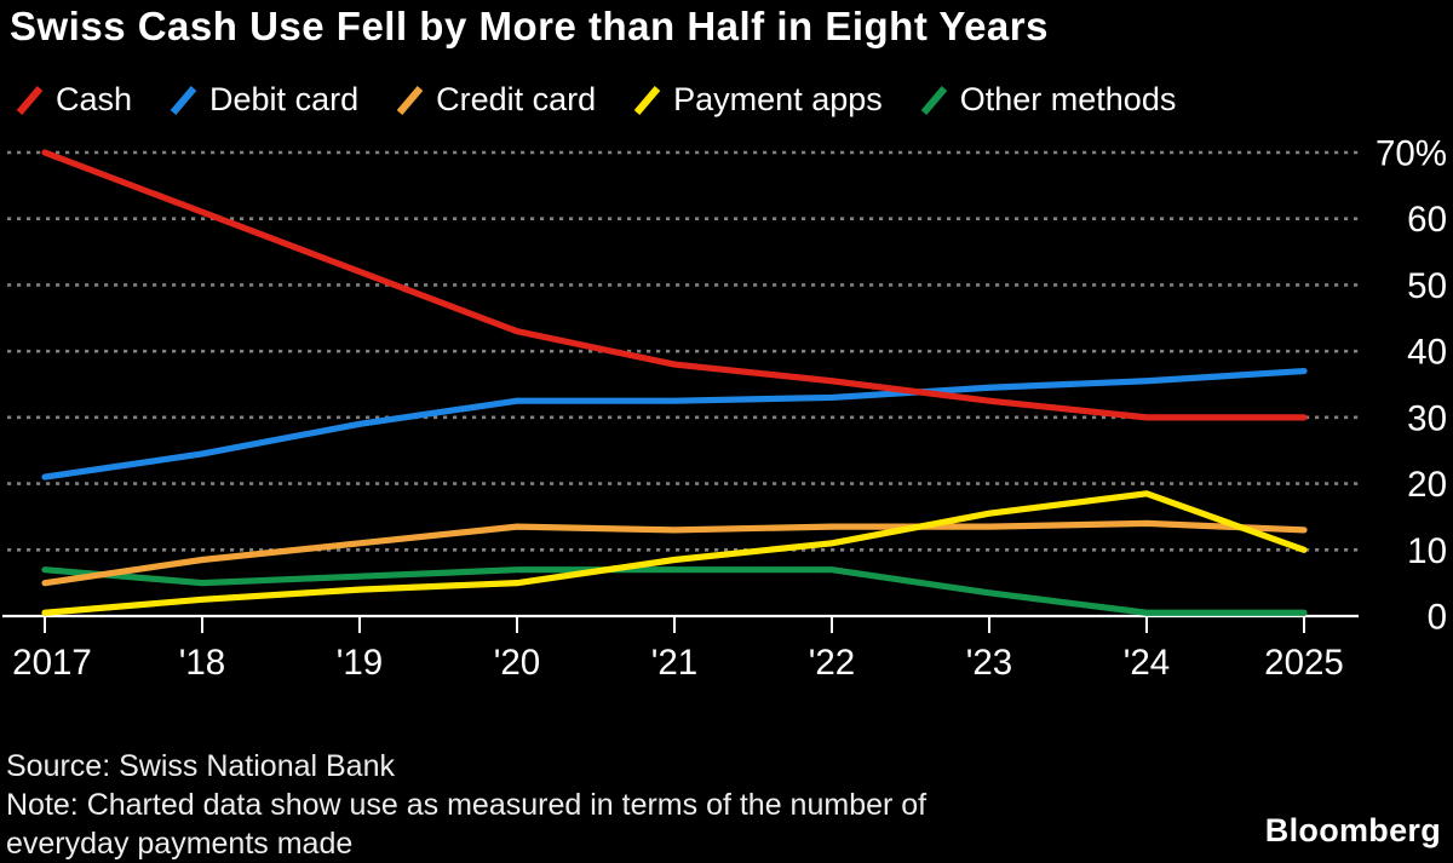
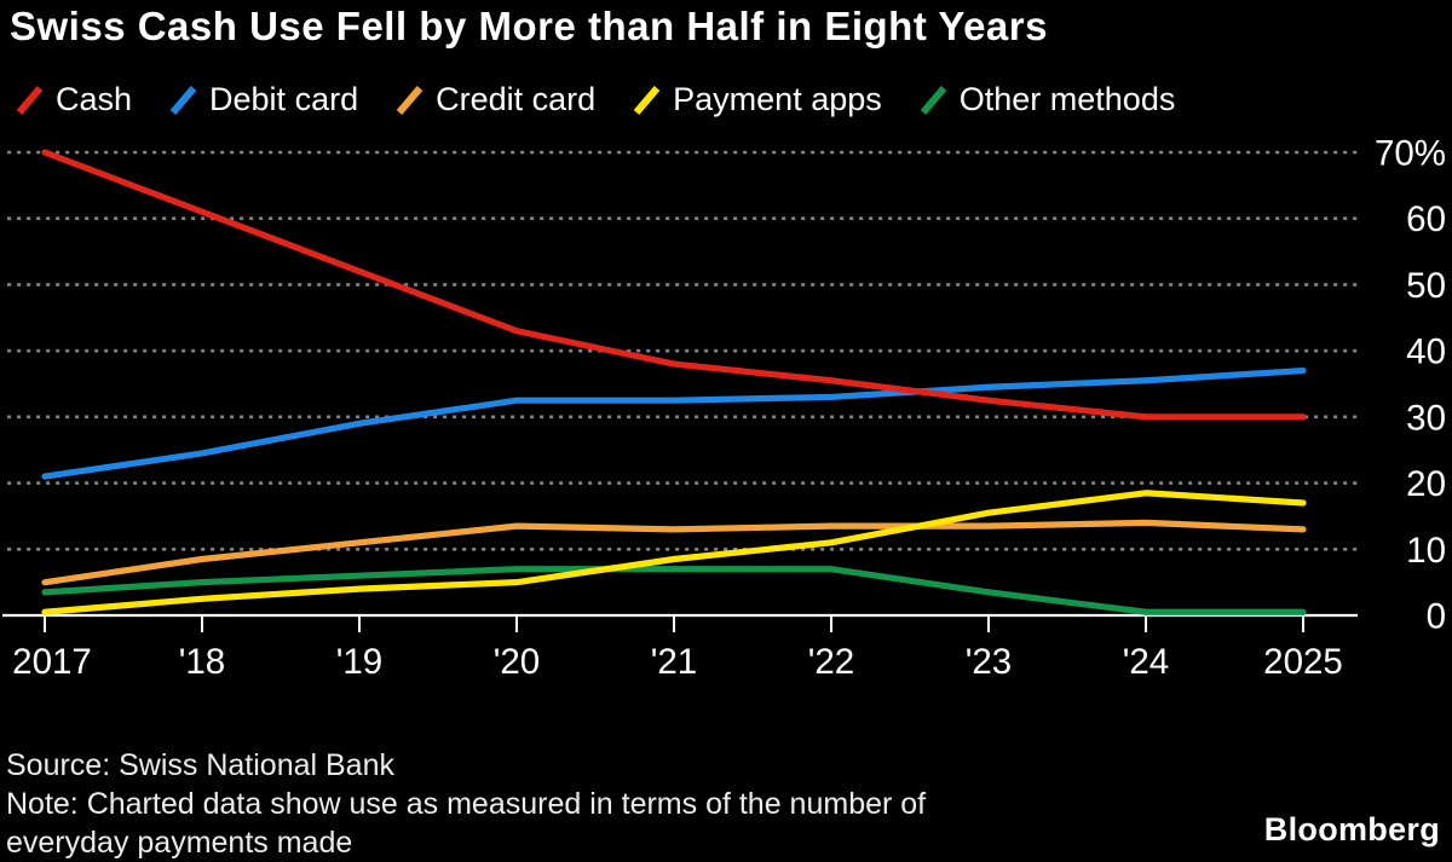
Other methods/2017: 7% -> 4%
Payment apps/2025: 10% -> 17%
